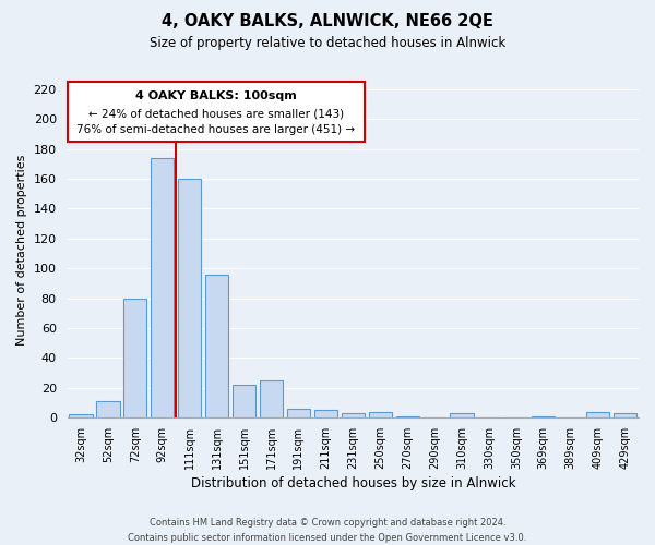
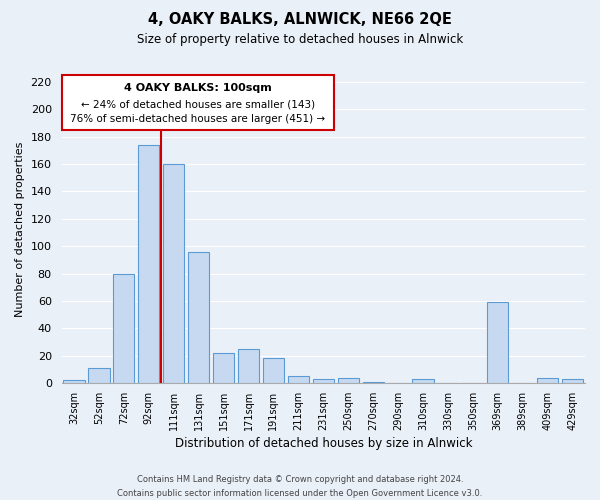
191sqm: 6 -> 18
369sqm: 1 -> 59
